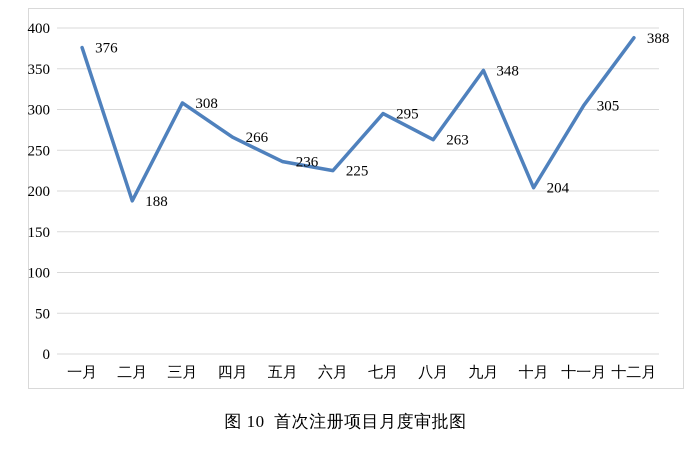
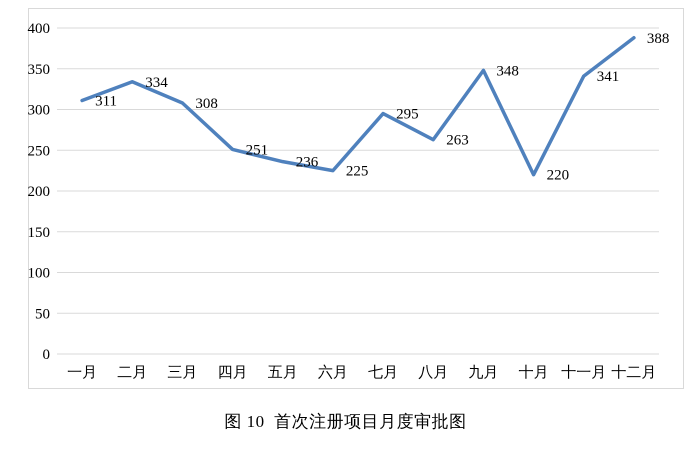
一月: 376 -> 311
二月: 188 -> 334
四月: 266 -> 251
十月: 204 -> 220
十一月: 305 -> 341
